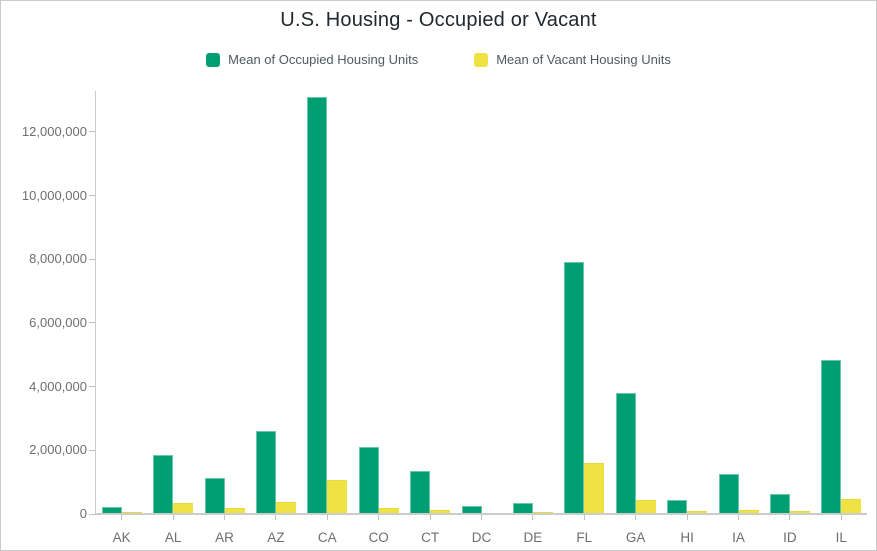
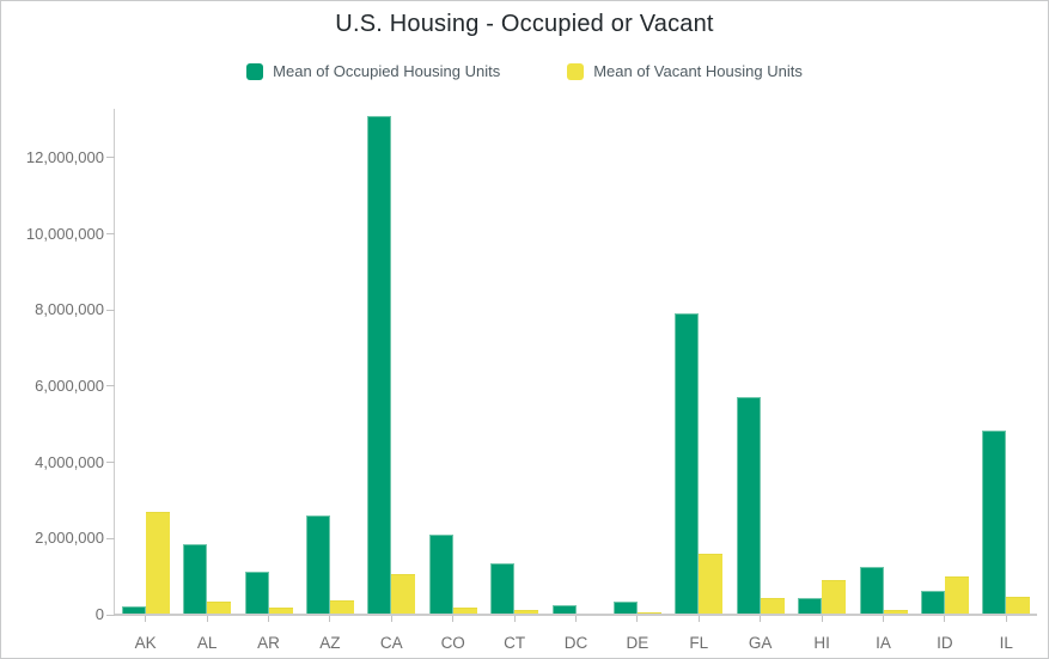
Mean of Vacant Housing Units/AK: 100000 -> 2700000
Mean of Occupied Housing Units/GA: 3800000 -> 5700000
Mean of Vacant Housing Units/HI: 100000 -> 900000
Mean of Vacant Housing Units/ID: 100000 -> 1000000
